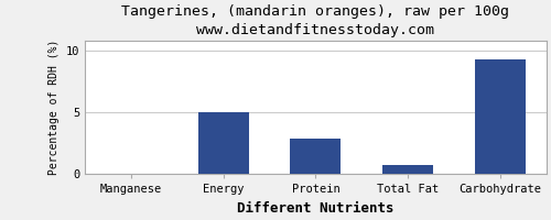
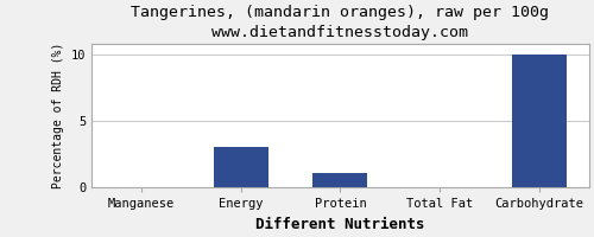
Energy: 5.0 -> 3.0
Protein: 2.9 -> 1.1
Total Fat: 0.7 -> 0.1
Carbohydrate: 9.3 -> 10.0
